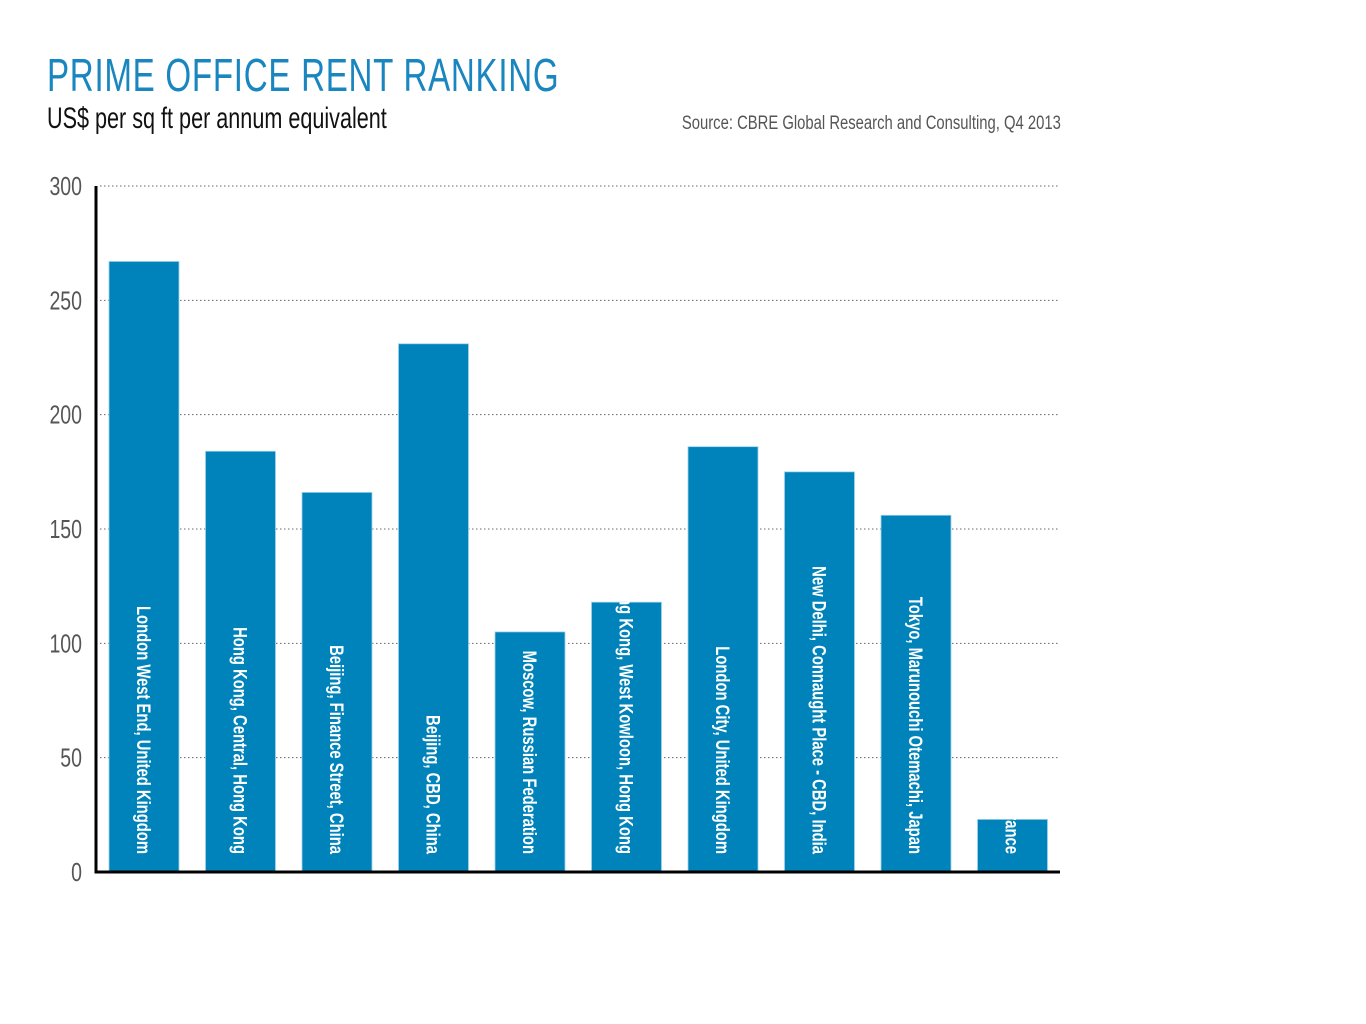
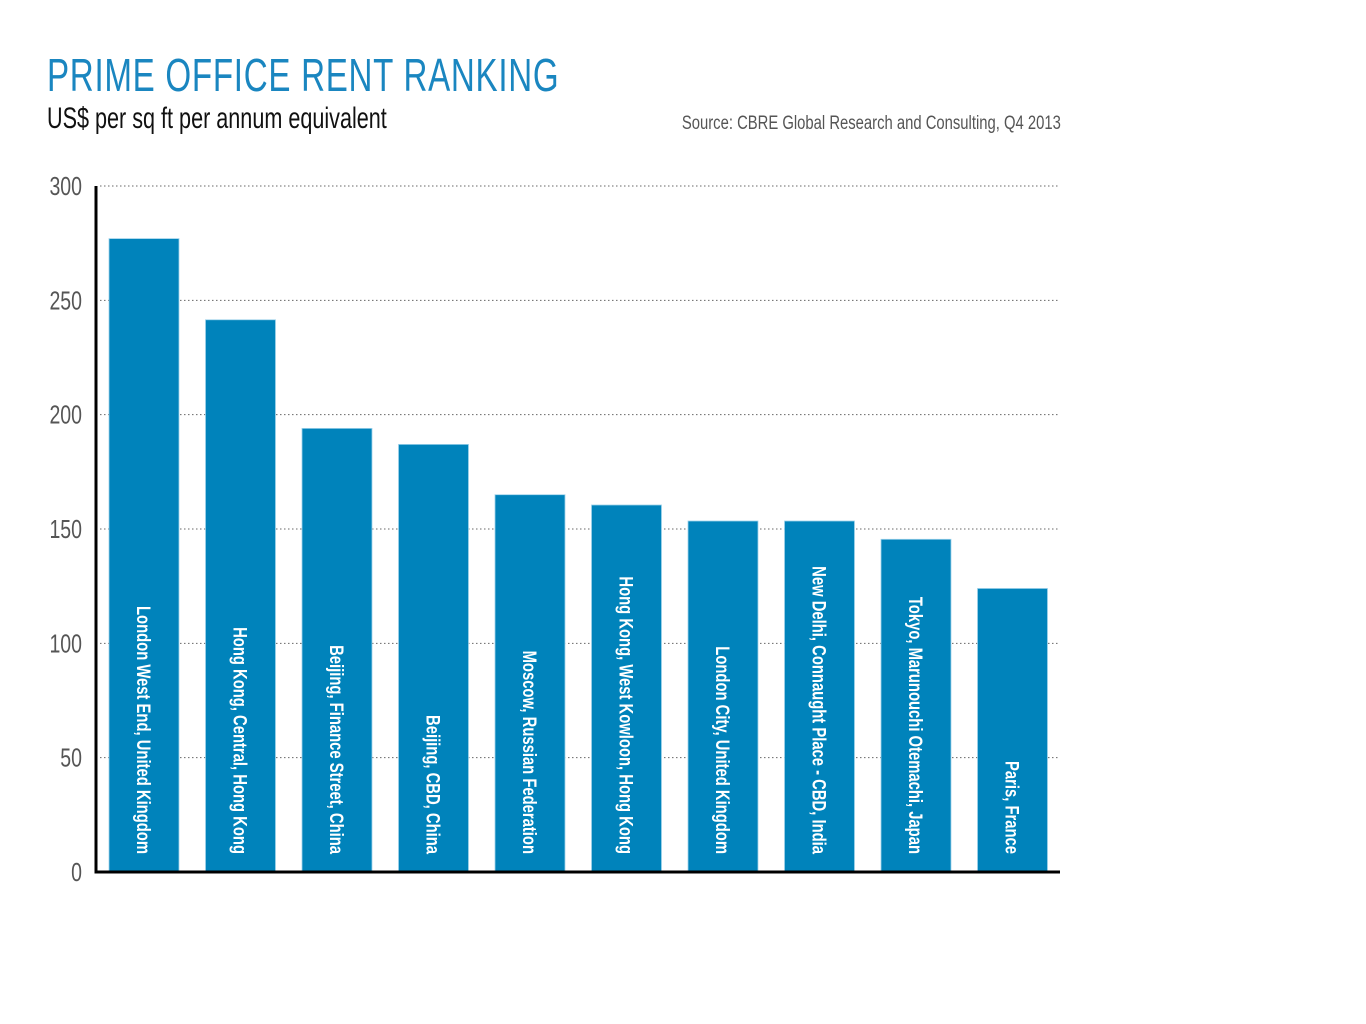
London West End, United Kingdom: 267 -> 277
Hong Kong, Central, Hong Kong: 184 -> 242
Beijing, Finance Street, China: 166 -> 194
Beijing, CBD, China: 231 -> 187
Moscow, Russian Federation: 105 -> 165
Hong Kong, West Kowloon, Hong Kong: 118 -> 160
London City, United Kingdom: 186 -> 154
New Delhi, Connaught Place - CBD, India: 175 -> 154
Tokyo, Marunouchi Otemachi, Japan: 156 -> 146
Paris, France: 23 -> 124
